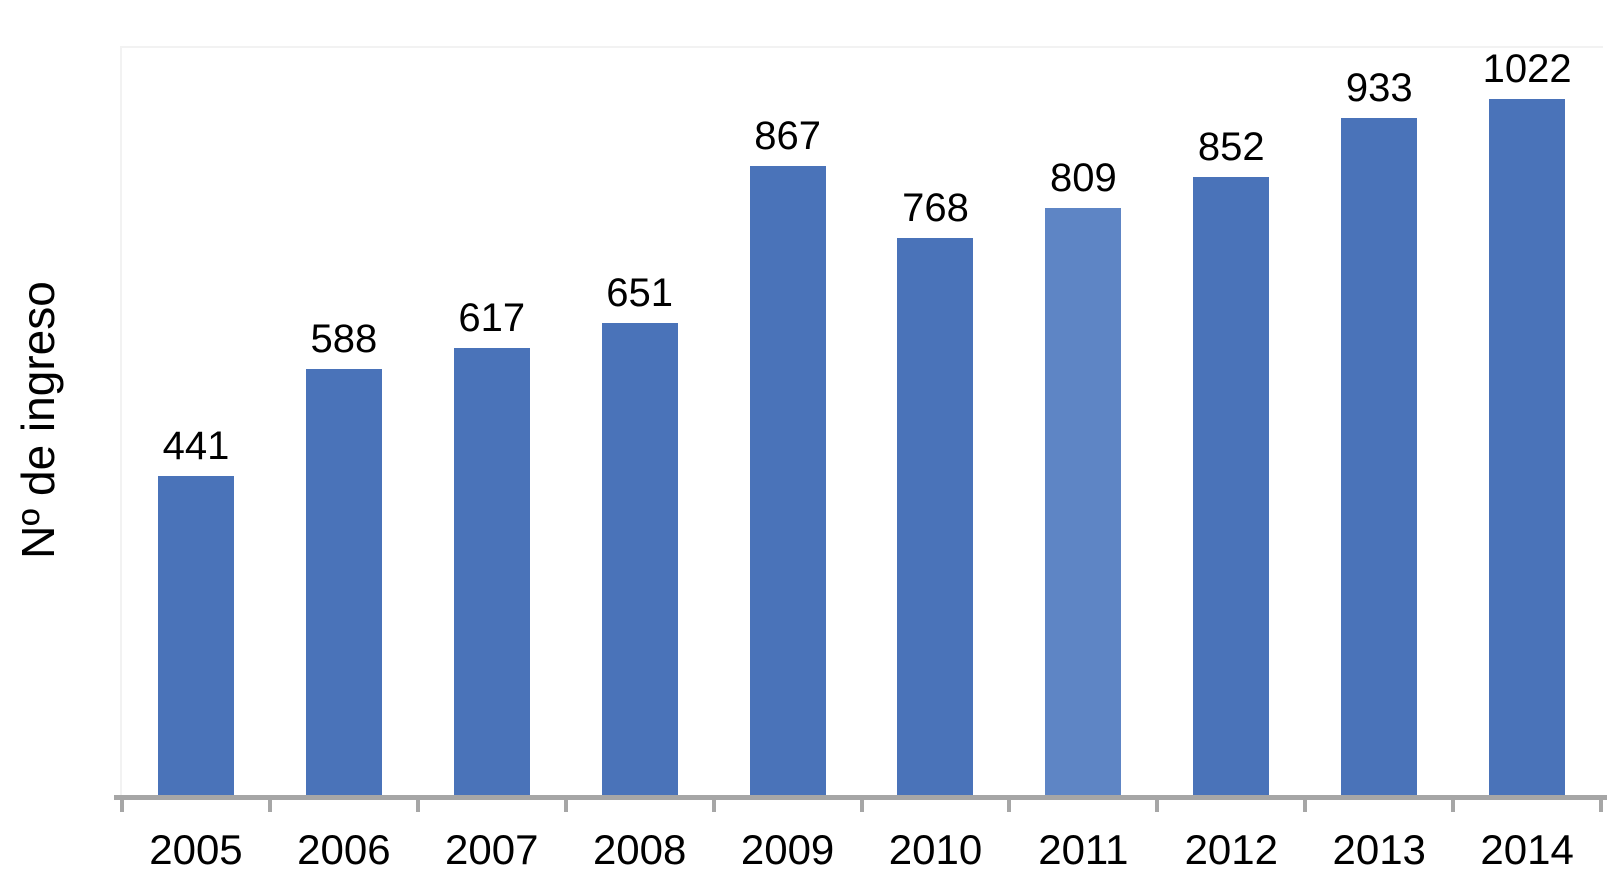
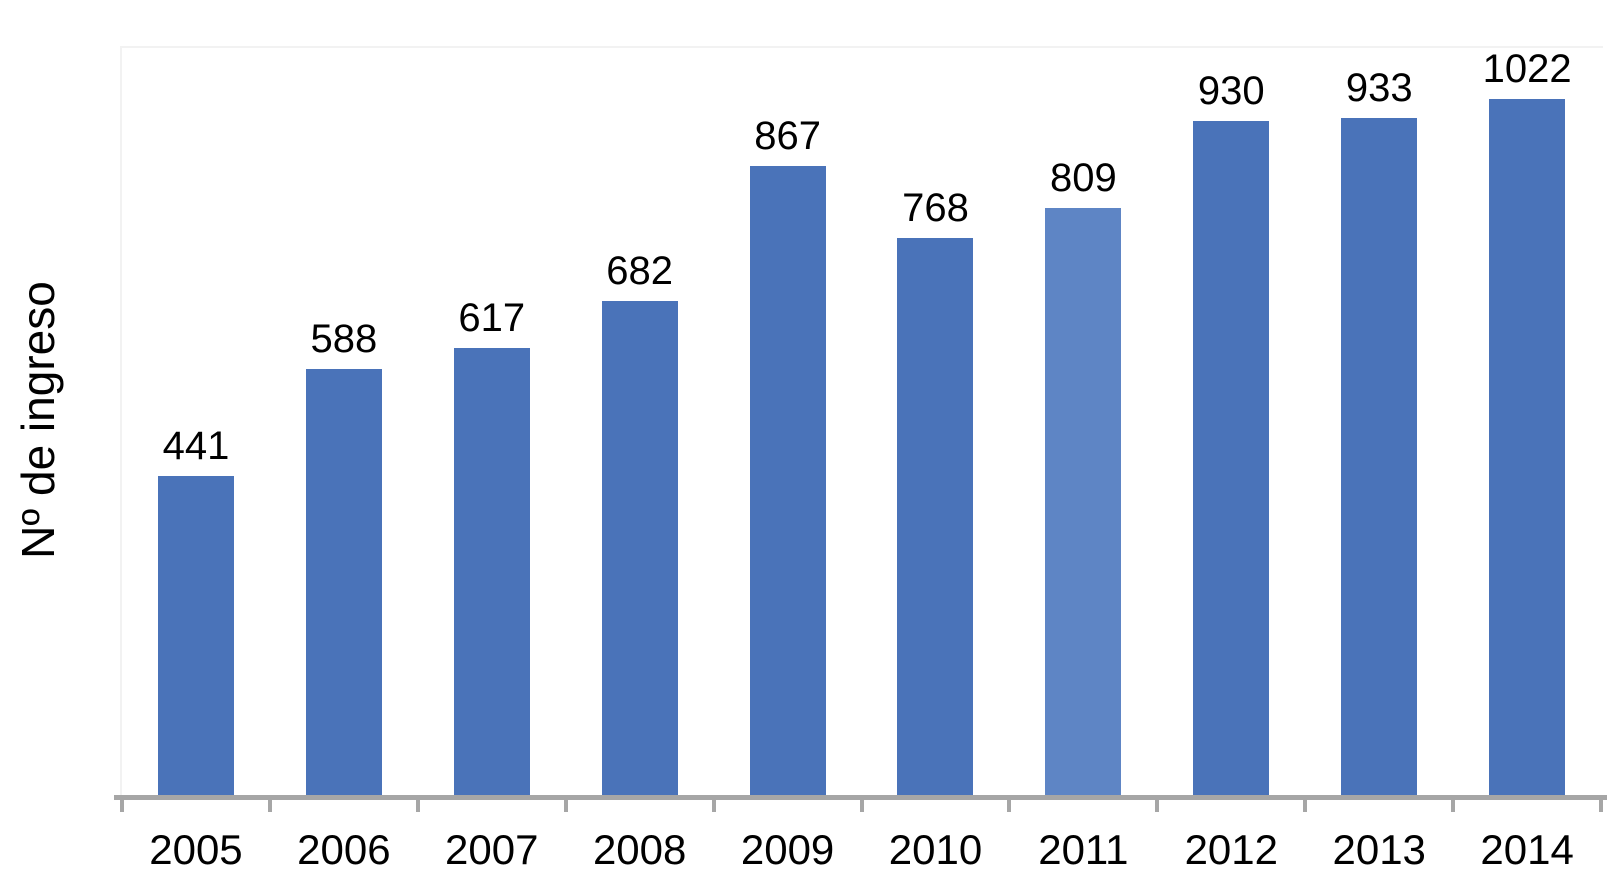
2008: 651 -> 682
2012: 852 -> 930
